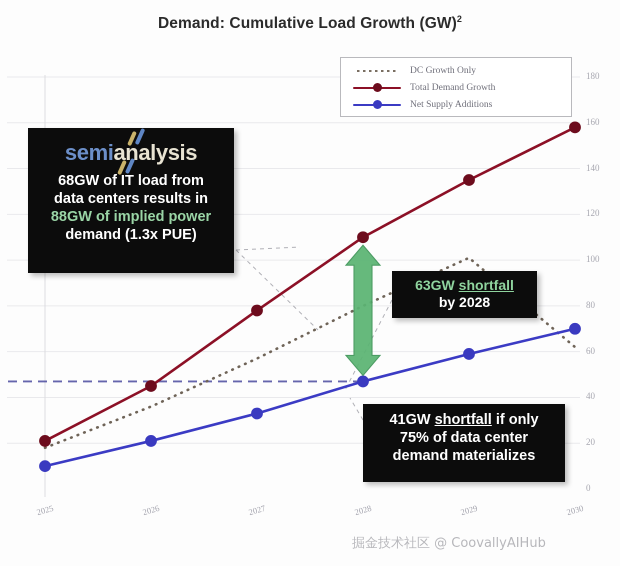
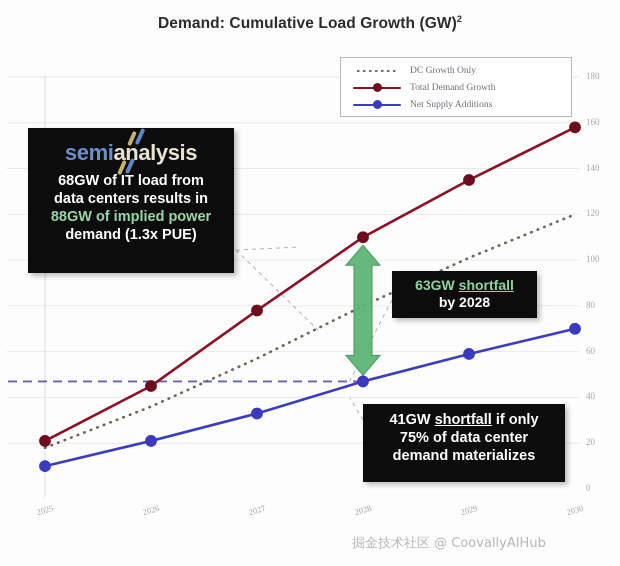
DC Growth Only/2030: 62 -> 120
